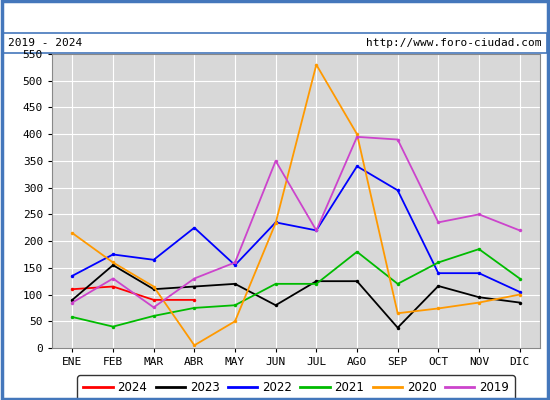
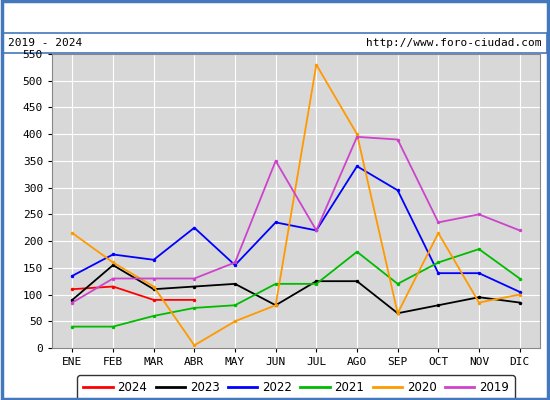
2021/ENE: 58 -> 40
2019/MAR: 76 -> 130
2020/JUN: 234 -> 80
2023/SEP: 38 -> 65
2023/OCT: 116 -> 80
2020/OCT: 74 -> 215
